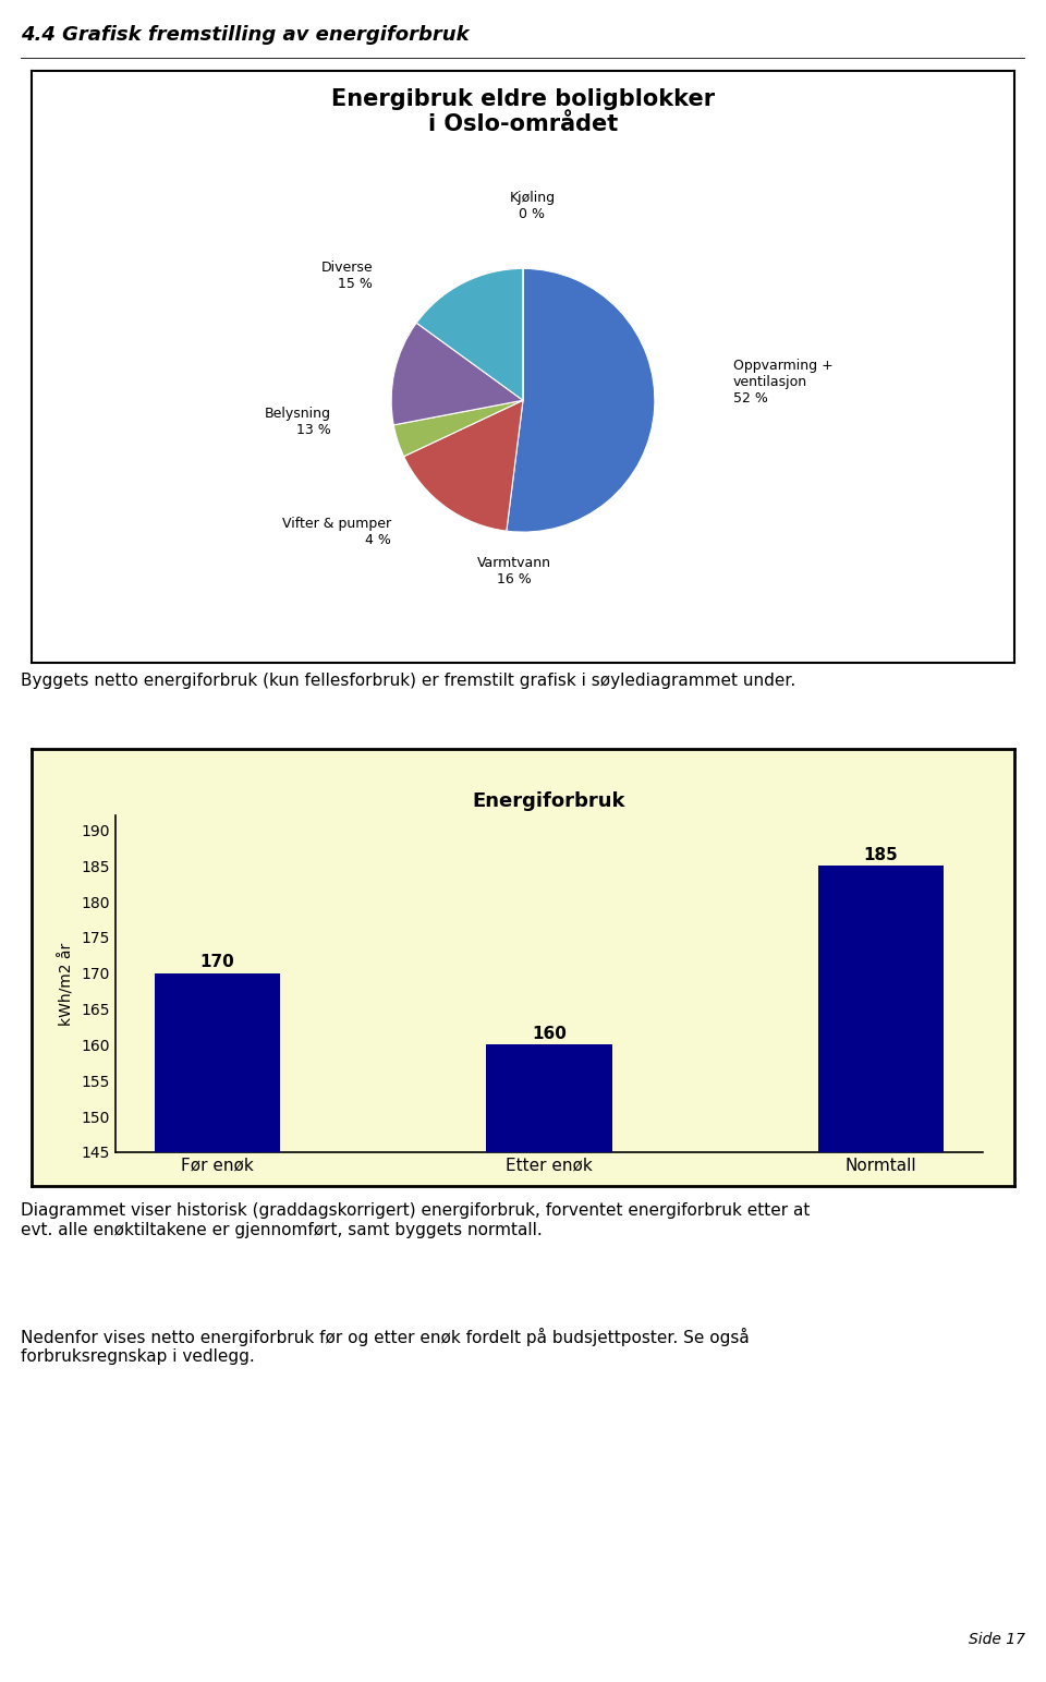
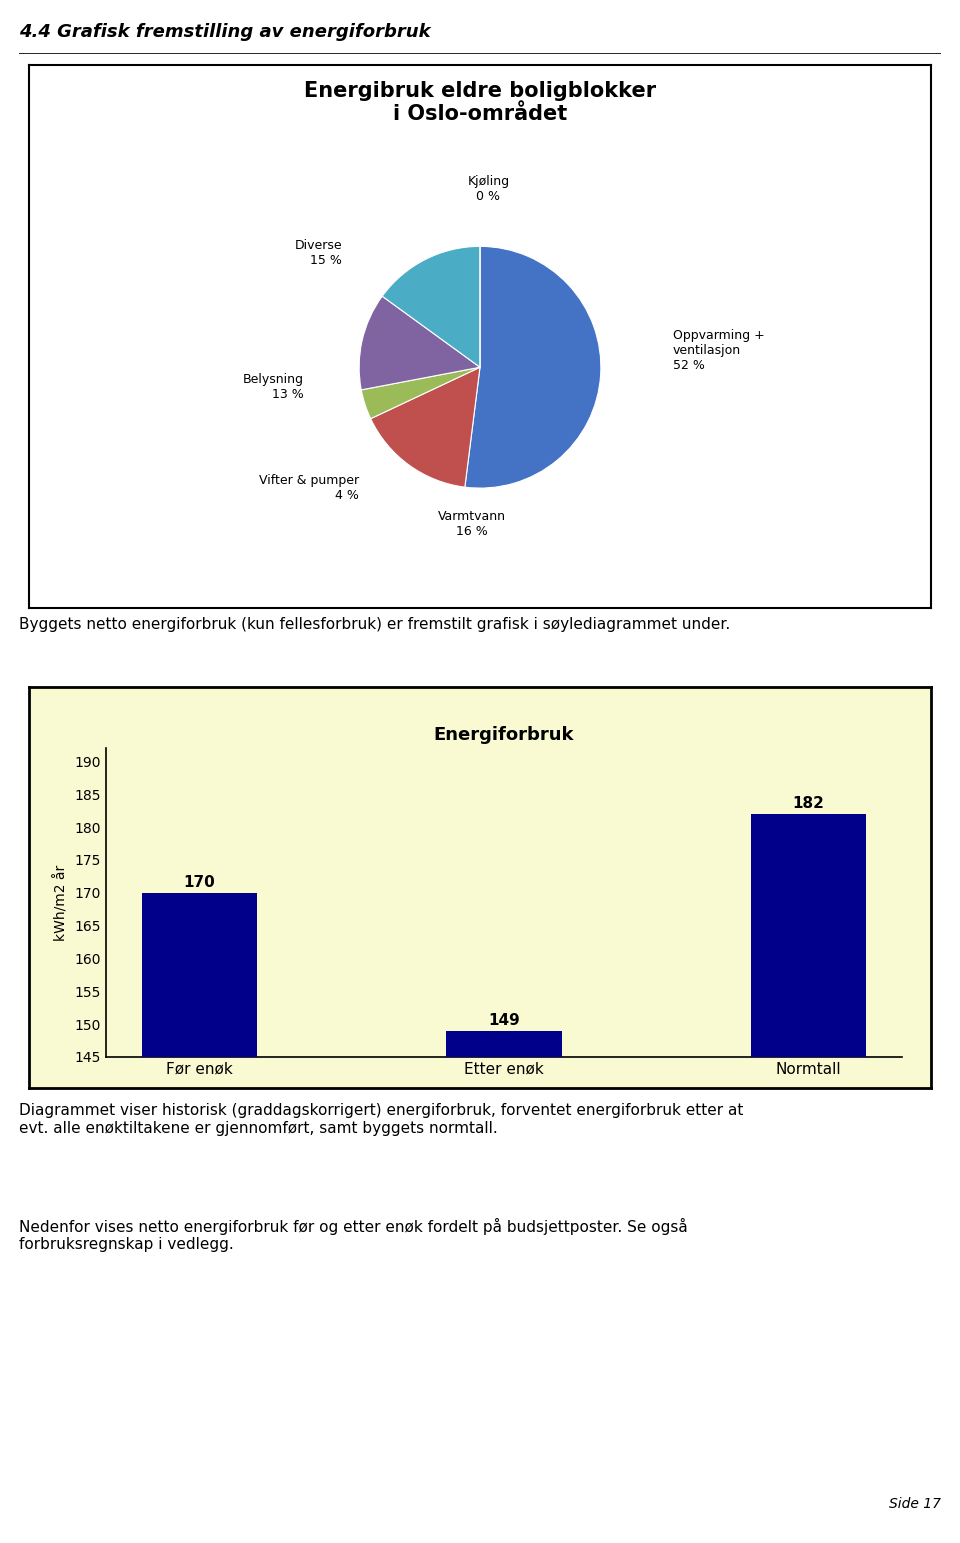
Etter enøk: 160 -> 149
Normtall: 185 -> 182
